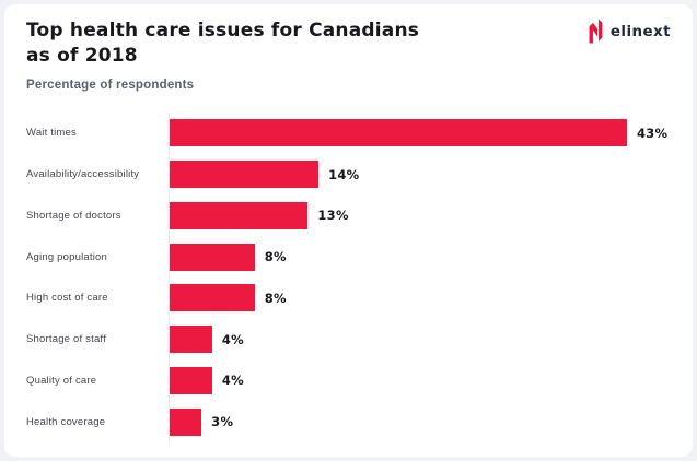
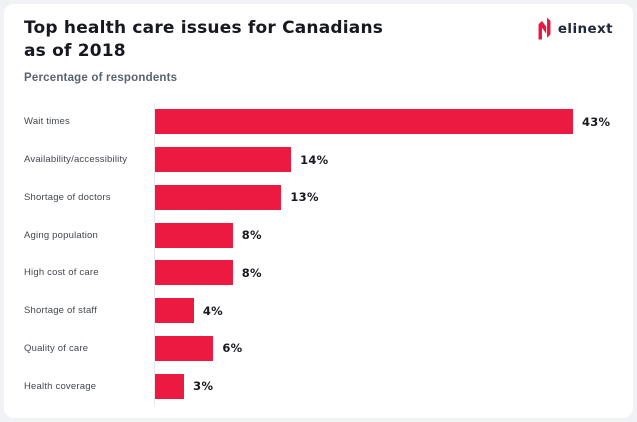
Quality of care: 4% -> 6%
